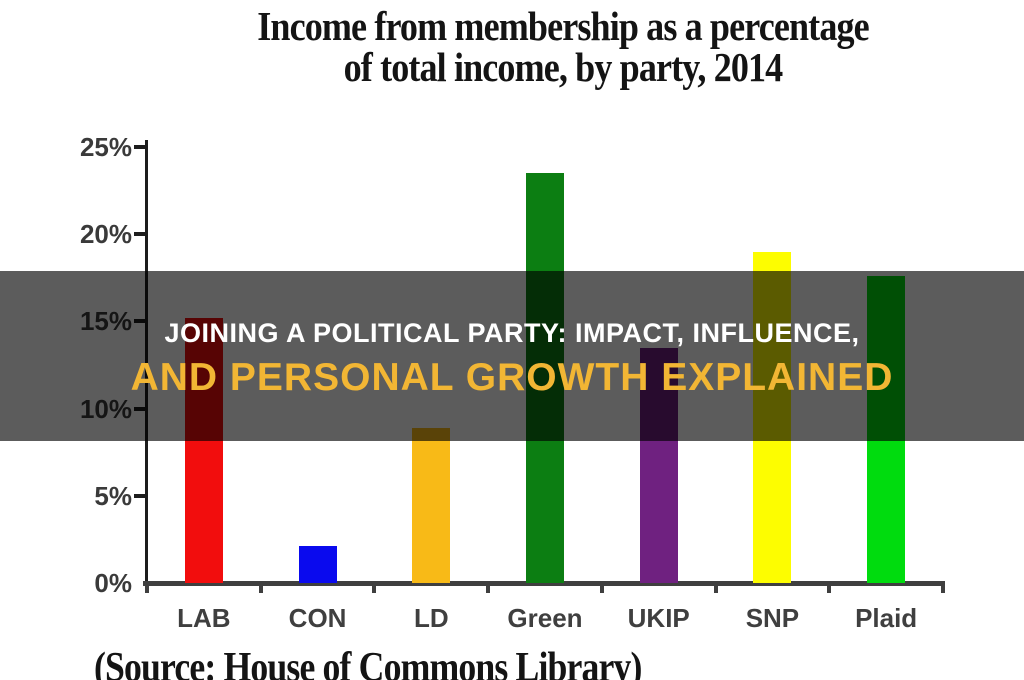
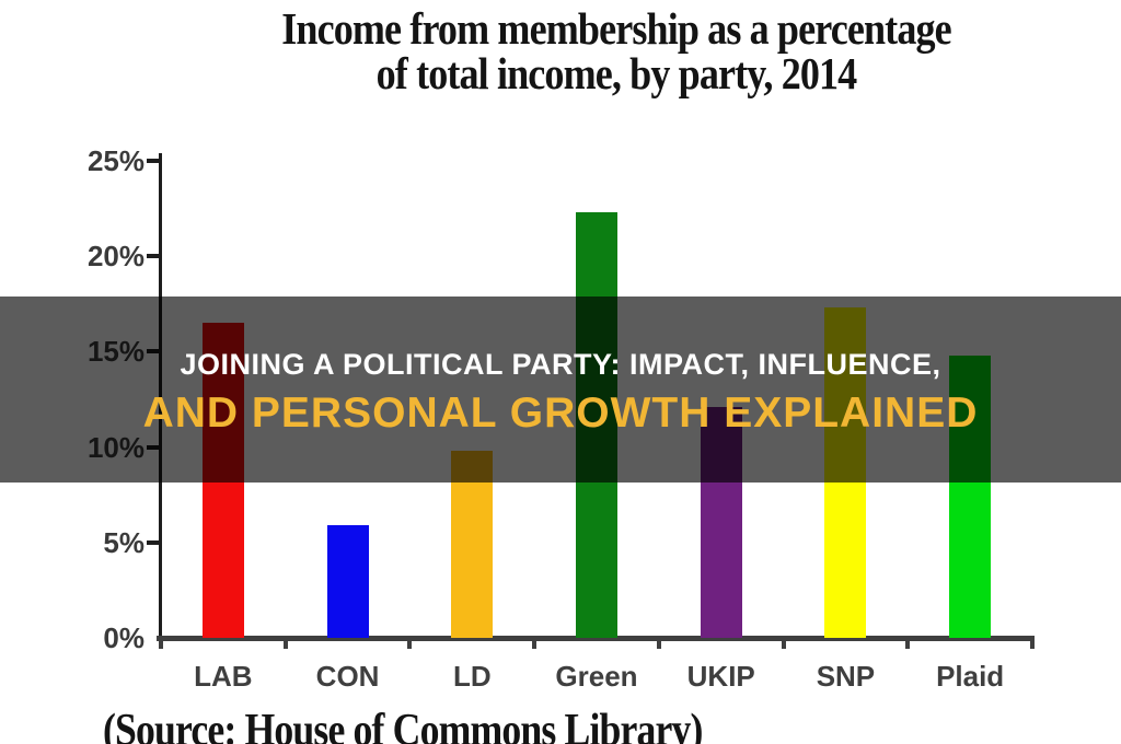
LAB: 15.2% -> 16.5%
CON: 2.1% -> 5.9%
LD: 8.9% -> 9.8%
Green: 23.5% -> 22.3%
UKIP: 13.5% -> 12.1%
SNP: 19.0% -> 17.3%
Plaid: 17.6% -> 14.8%
